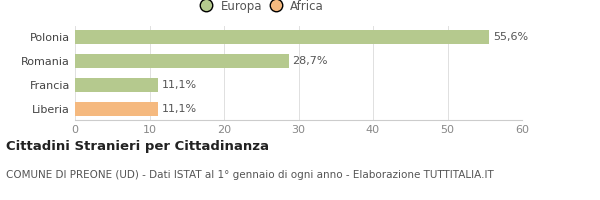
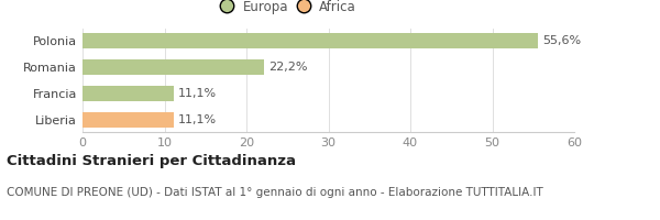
Romania: 28,7% -> 22,2%
